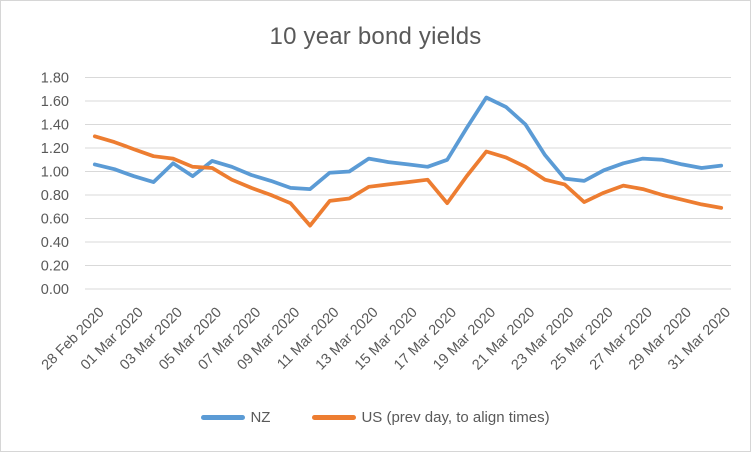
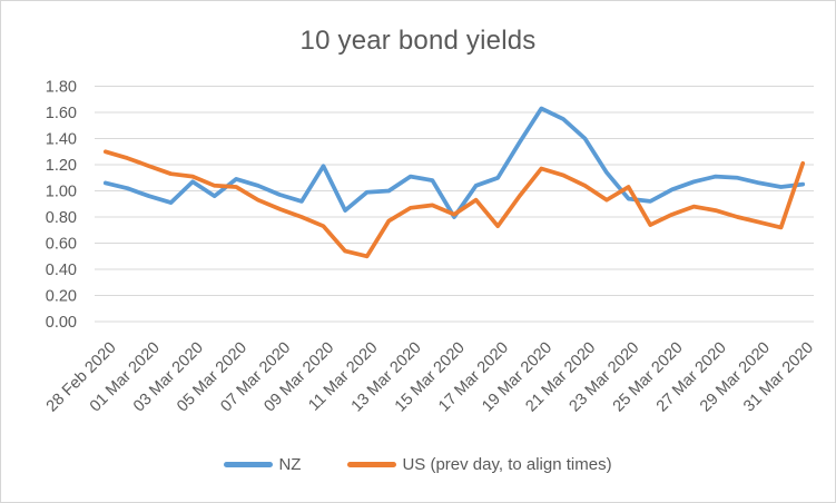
NZ/09 Mar 2020: 0.86 -> 1.19
US (prev day, to align times)/11 Mar 2020: 0.75 -> 0.50
NZ/15 Mar 2020: 1.06 -> 0.80
US (prev day, to align times)/15 Mar 2020: 0.91 -> 0.82
US (prev day, to align times)/23 Mar 2020: 0.89 -> 1.03
US (prev day, to align times)/31 Mar 2020: 0.69 -> 1.21
